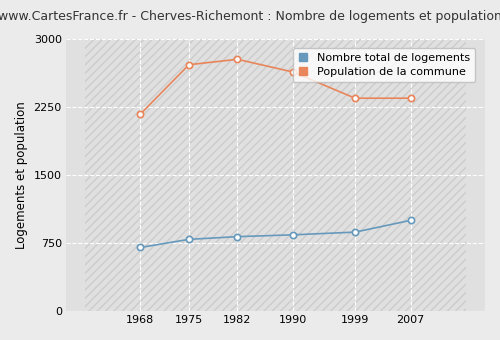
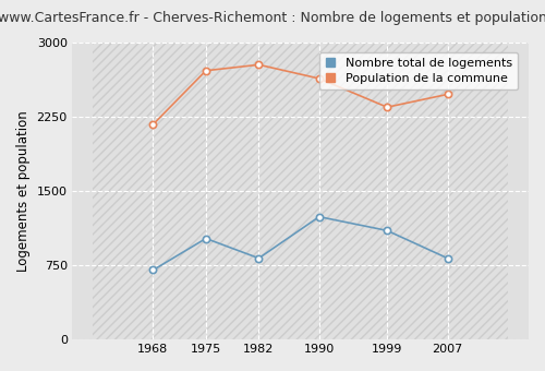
Nombre total de logements/1975: 790 -> 1020
Nombre total de logements/1990: 840 -> 1240
Nombre total de logements/1999: 870 -> 1100
Nombre total de logements/2007: 1000 -> 820
Population de la commune/2007: 2350 -> 2480
